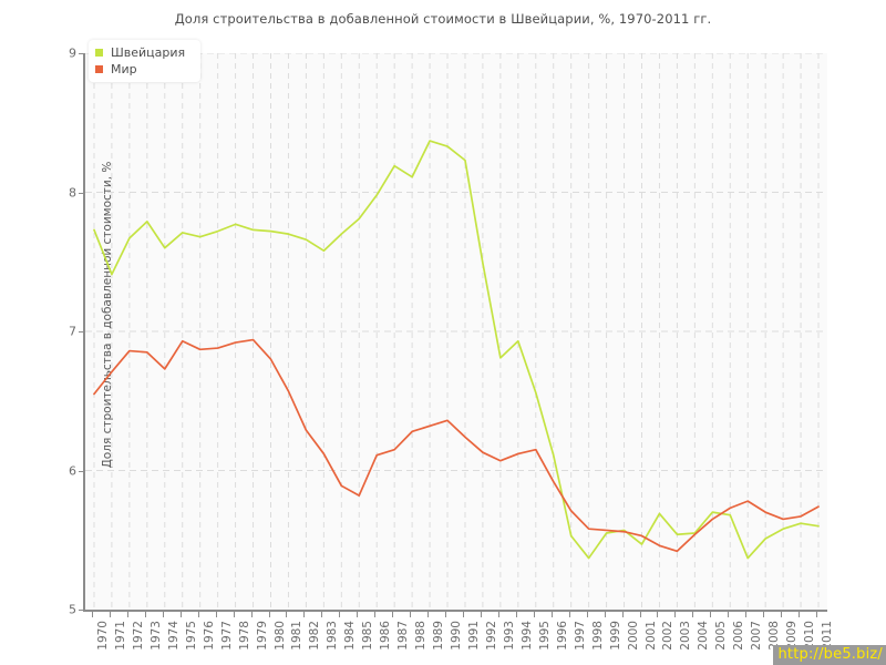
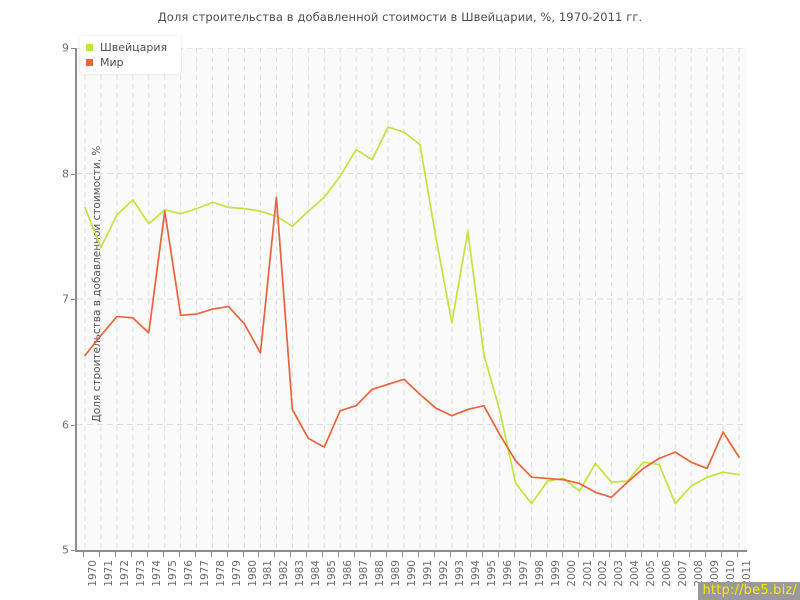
Мир/1975: 6.93 -> 7.70
Мир/1982: 6.29 -> 7.81
Швейцария/1994: 6.93 -> 7.54
Мир/2010: 5.67 -> 5.94
